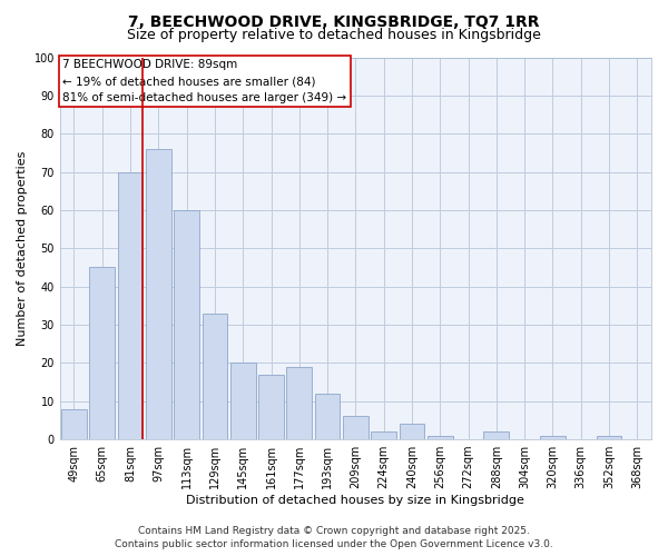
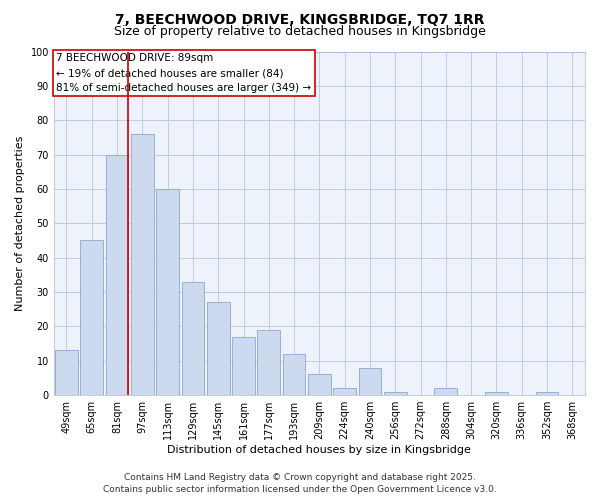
49sqm: 8 -> 13
145sqm: 20 -> 27
240sqm: 4 -> 8
